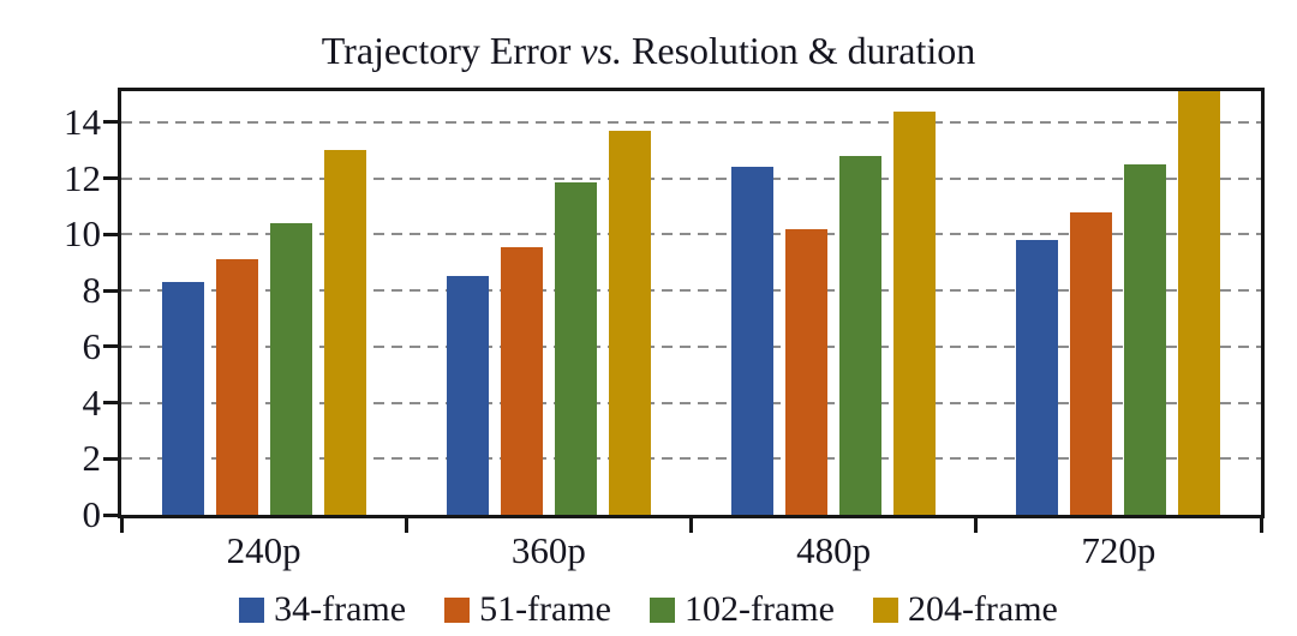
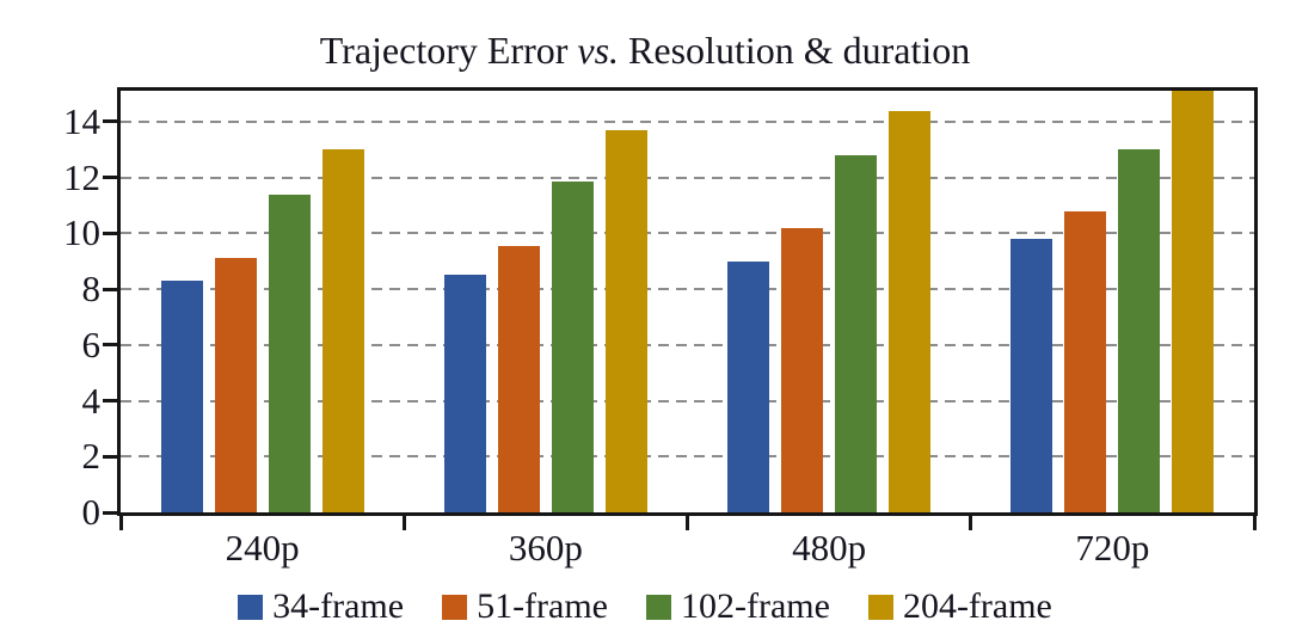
102-frame/240p: 10.4 -> 11.4
34-frame/480p: 12.4 -> 9.0
102-frame/720p: 12.5 -> 13.0
